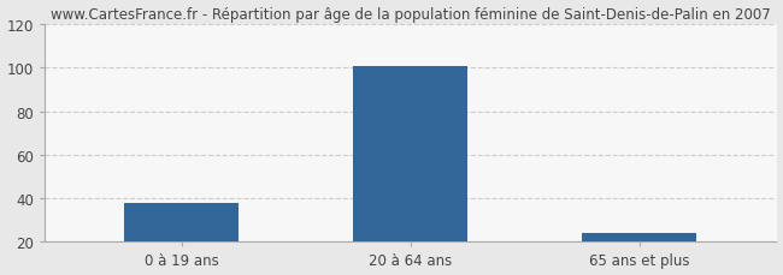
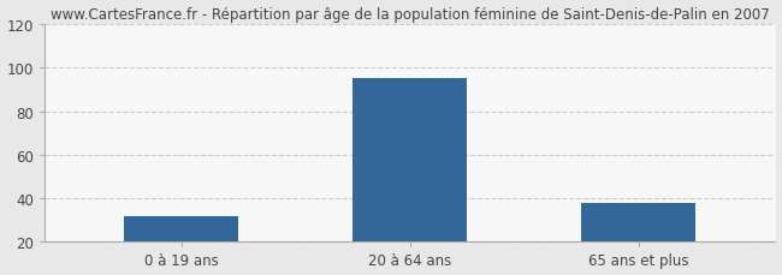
0 à 19 ans: 38 -> 32
20 à 64 ans: 101 -> 95
65 ans et plus: 24 -> 38
